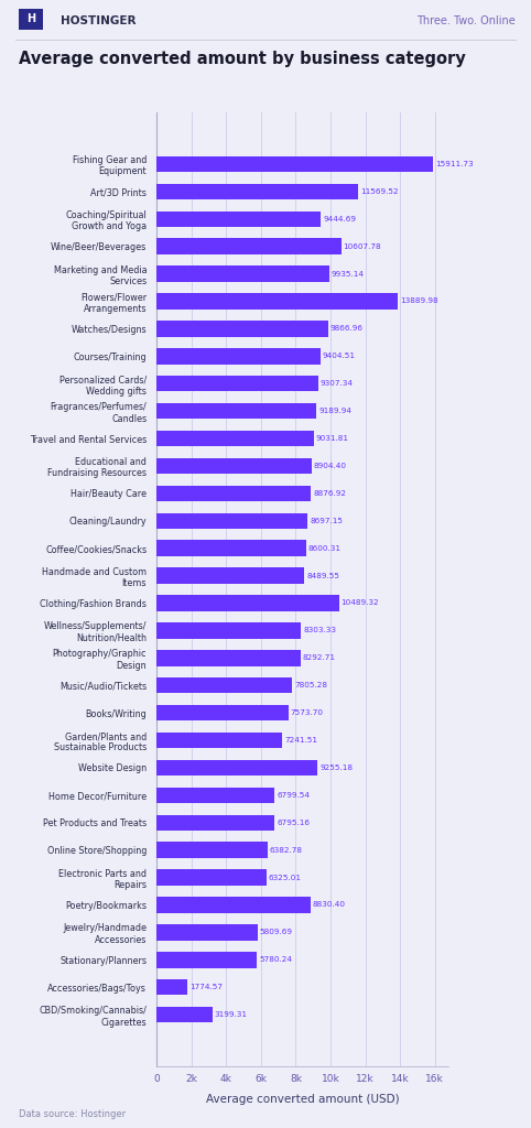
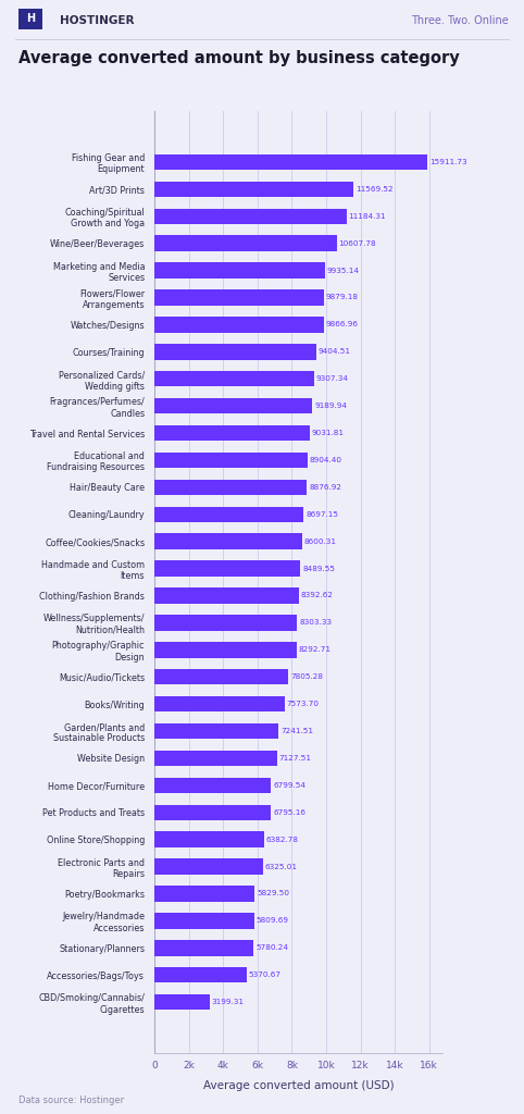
Coaching/Spiritual Growth and Yoga: 9444.69 -> 11184.31
Flowers/Flower Arrangements: 13889.98 -> 9879.18
Clothing/Fashion Brands: 10489.32 -> 8392.62
Website Design: 9255.18 -> 7127.51
Poetry/Bookmarks: 8830.40 -> 5829.50
Accessories/Bags/Toys: 1774.57 -> 5370.67
